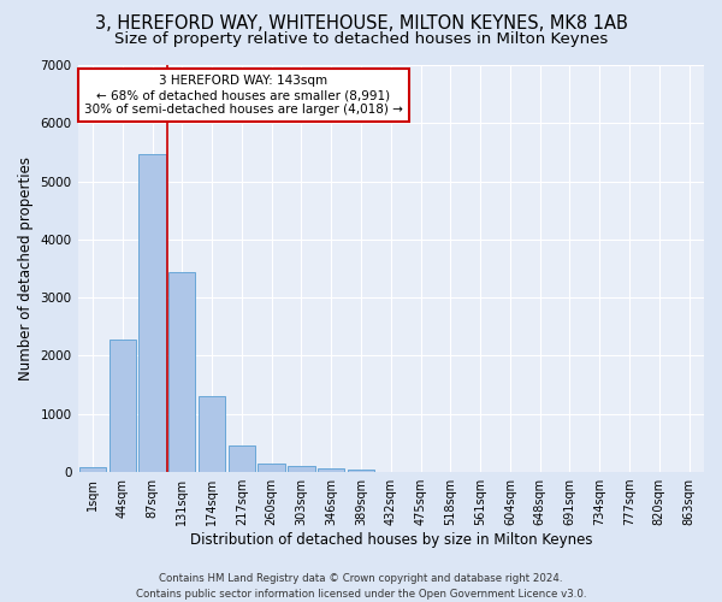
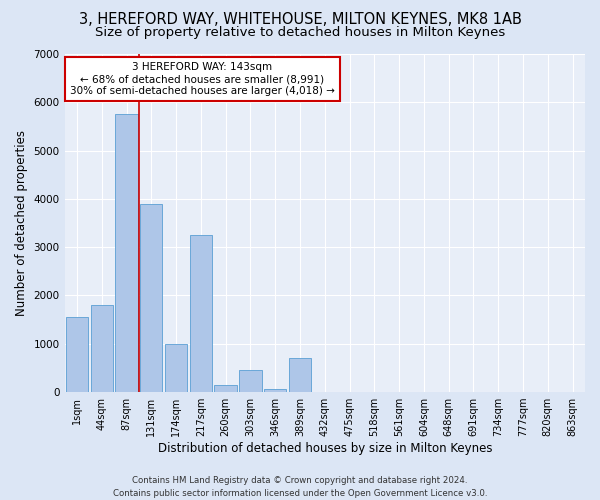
1sqm: 80 -> 1550
44sqm: 2270 -> 1800
87sqm: 5470 -> 5750
131sqm: 3440 -> 3900
174sqm: 1310 -> 1000
217sqm: 460 -> 3250
303sqm: 100 -> 450
389sqm: 40 -> 700
